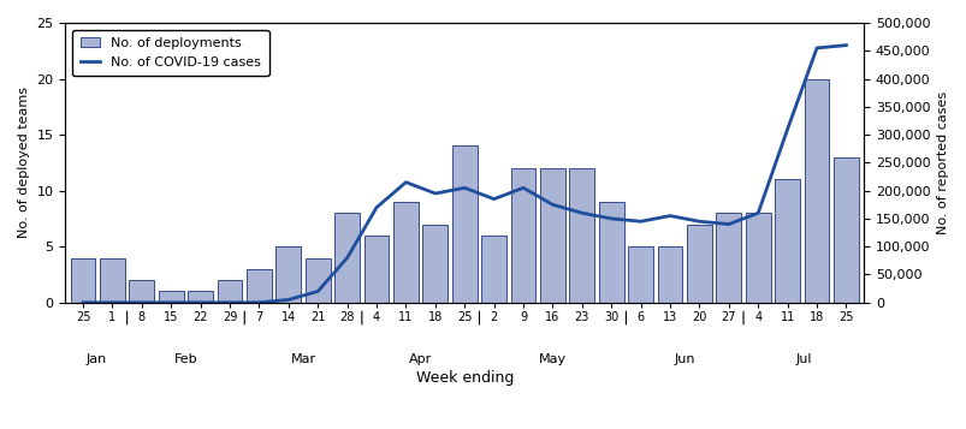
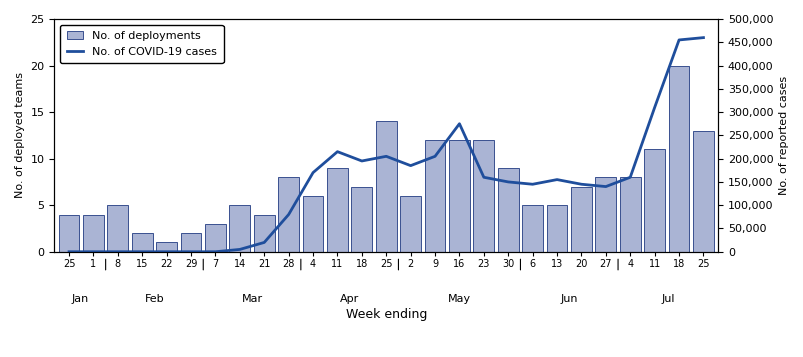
No. of deployments/8: 2 -> 5
No. of deployments/15: 1 -> 2
No. of COVID-19 cases/16: 175,000 -> 275,000
